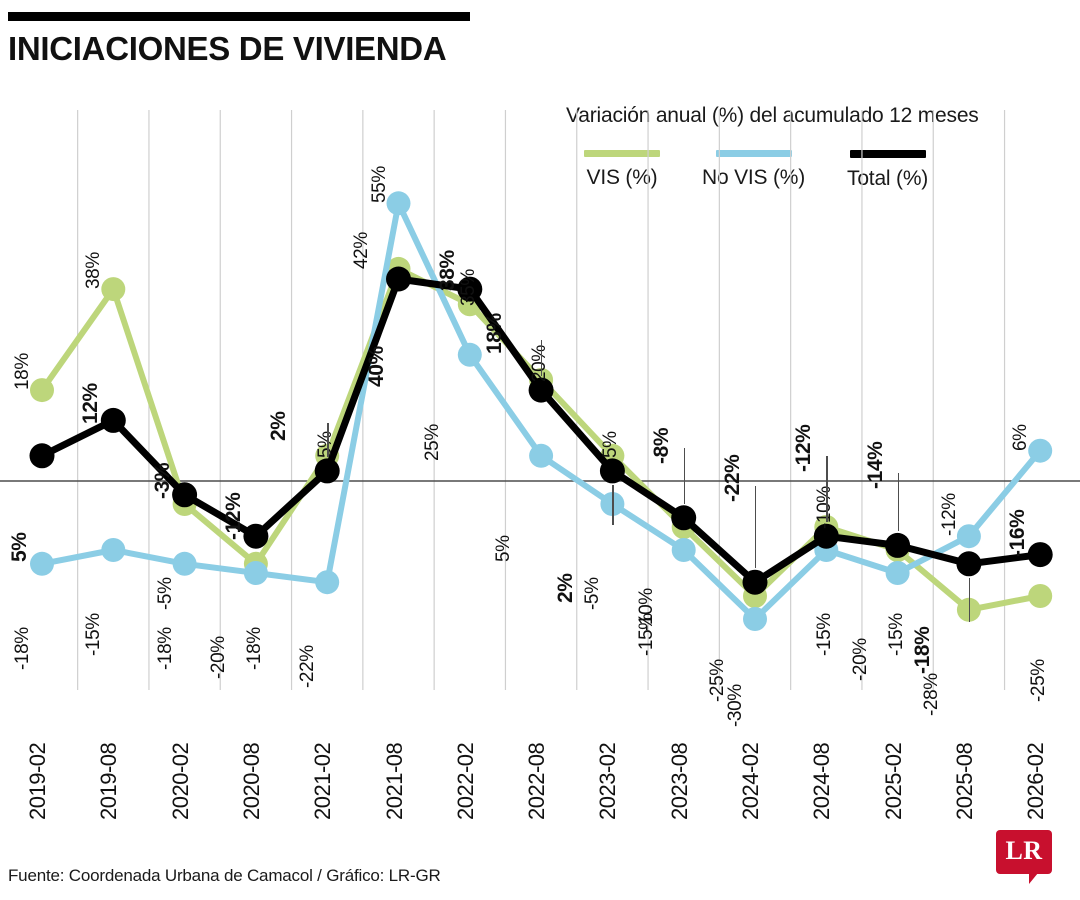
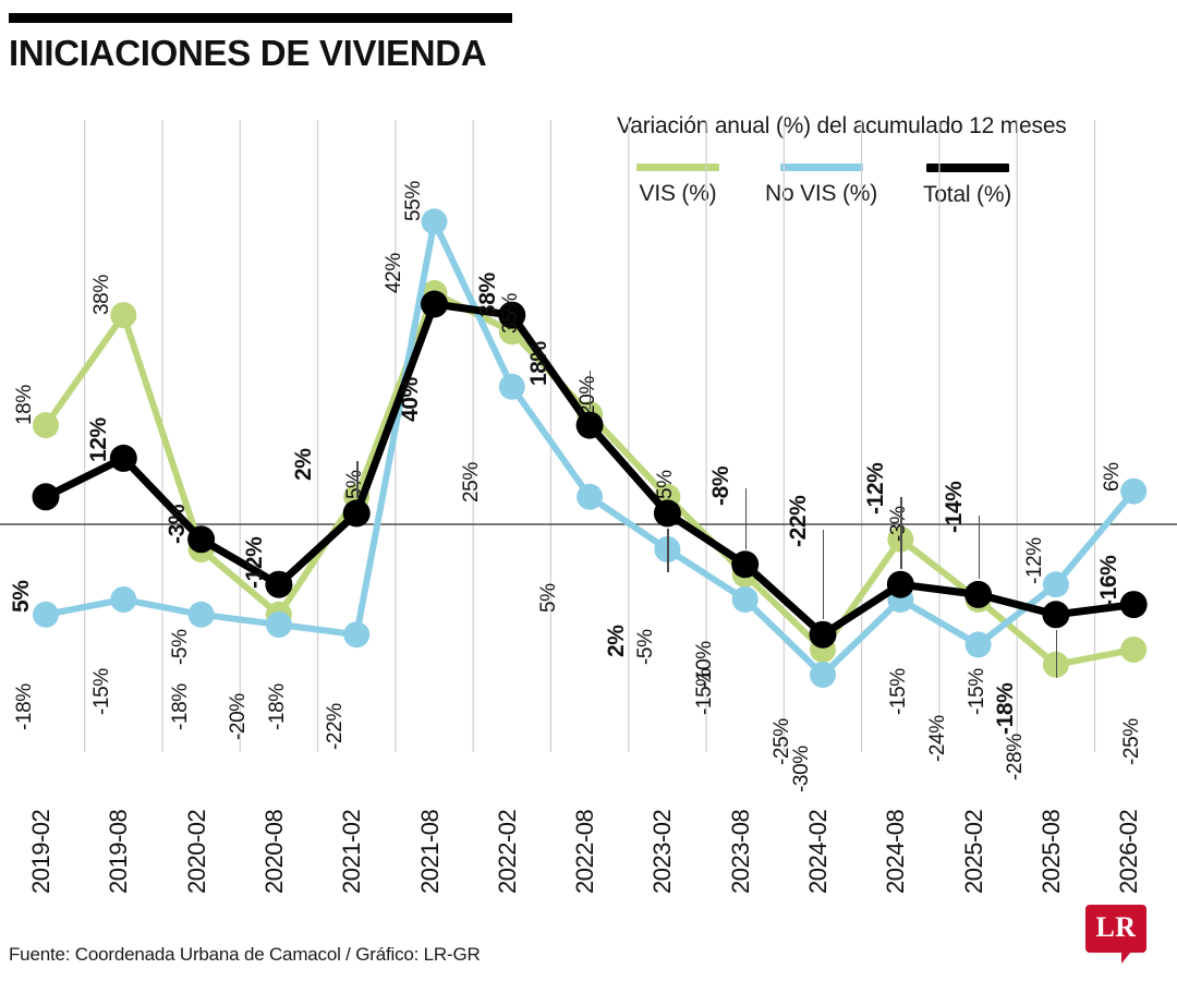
VIS (%)/2024-08: -10% -> -3%
No VIS (%)/2025-02: -20% -> -24%
